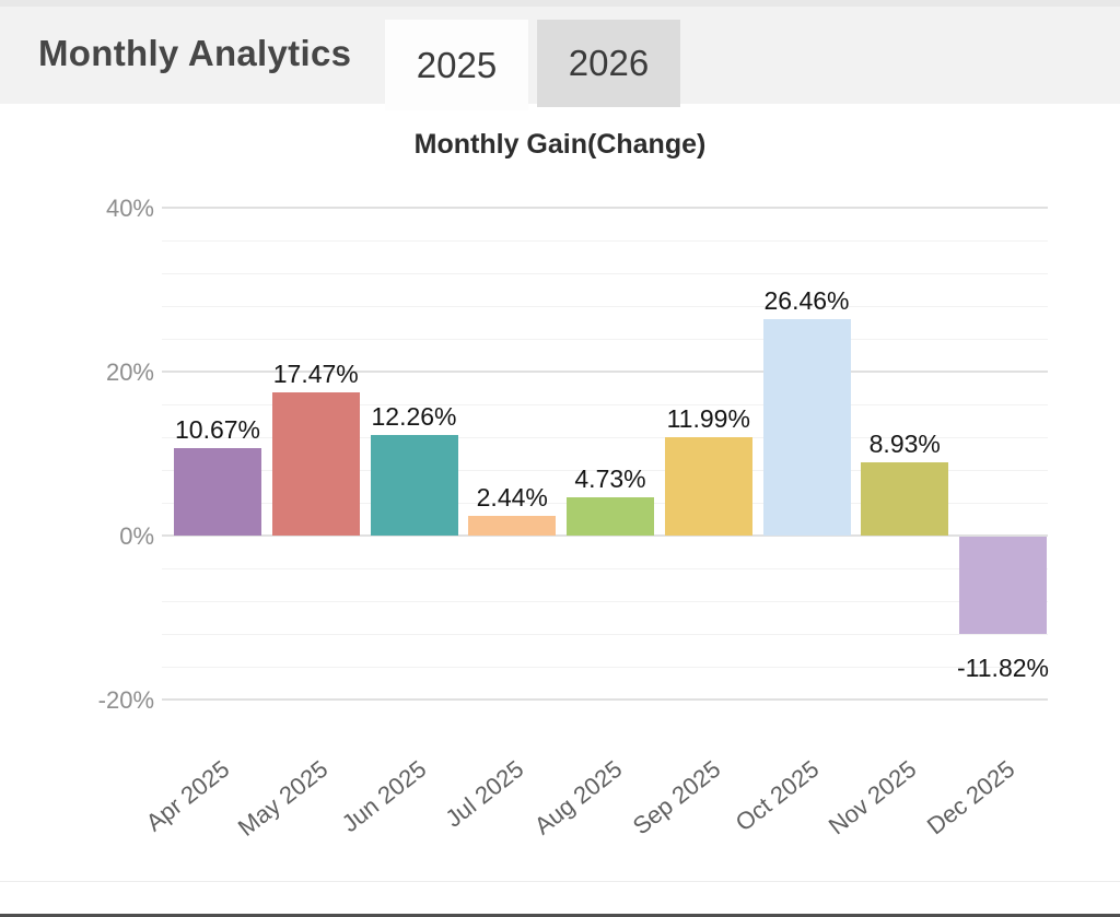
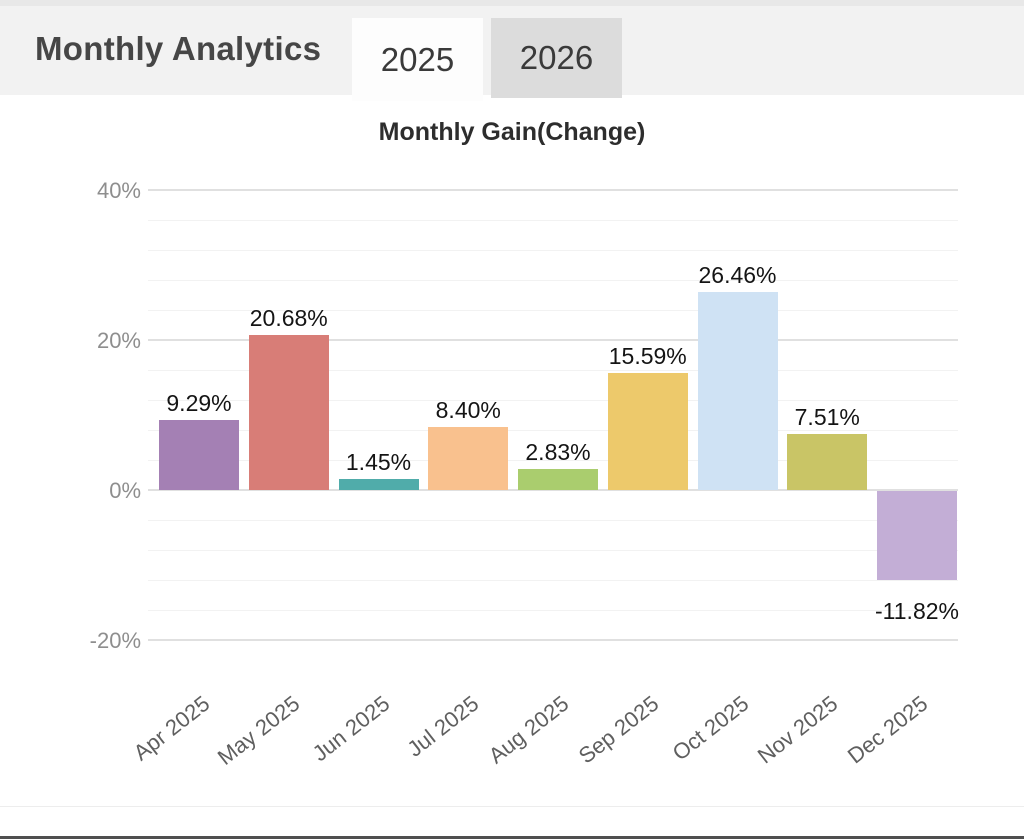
Apr 2025: 10.67% -> 9.29%
May 2025: 17.47% -> 20.68%
Jun 2025: 12.26% -> 1.45%
Jul 2025: 2.44% -> 8.40%
Aug 2025: 4.73% -> 2.83%
Sep 2025: 11.99% -> 15.59%
Nov 2025: 8.93% -> 7.51%
